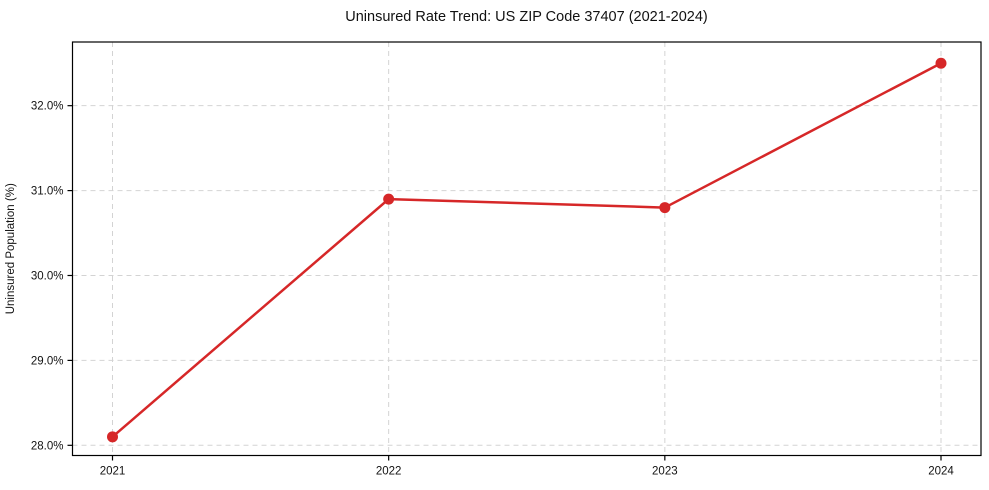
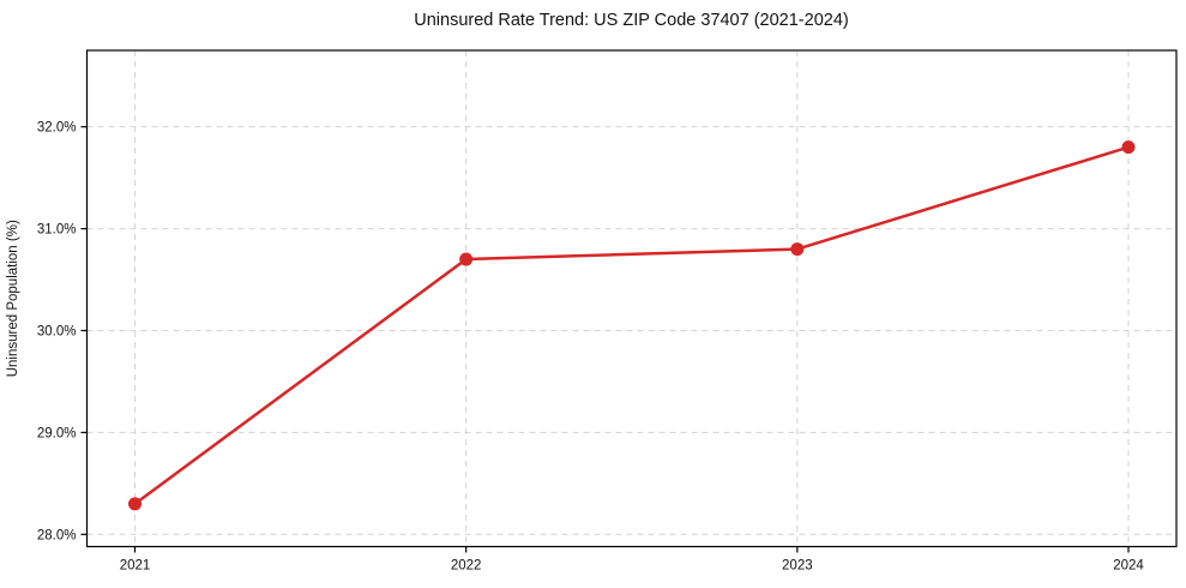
2021: 28.1% -> 28.3%
2022: 30.9% -> 30.7%
2024: 32.5% -> 31.8%
